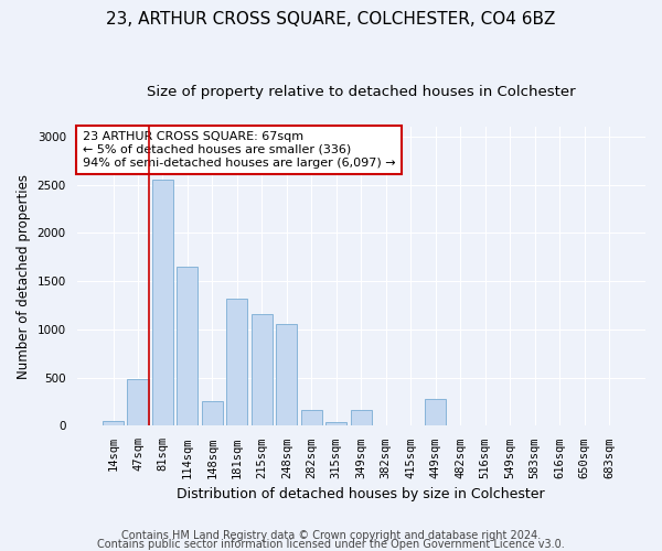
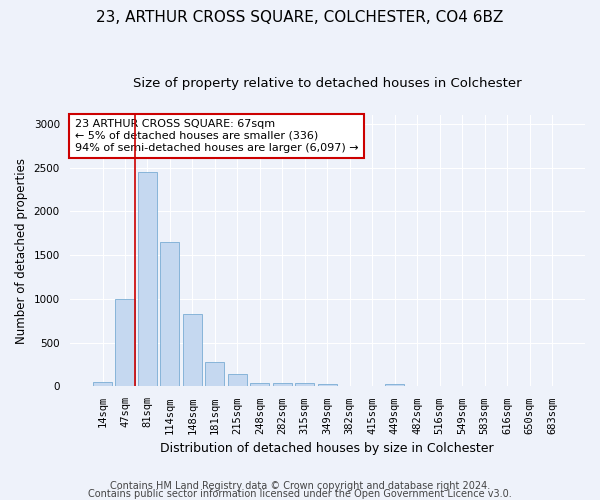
47sqm: 480 -> 1000
81sqm: 2560 -> 2450
148sqm: 260 -> 830
181sqm: 1320 -> 280
215sqm: 1160 -> 140
248sqm: 1060 -> 40
282sqm: 160 -> 40
349sqm: 160 -> 30
449sqm: 280 -> 20
